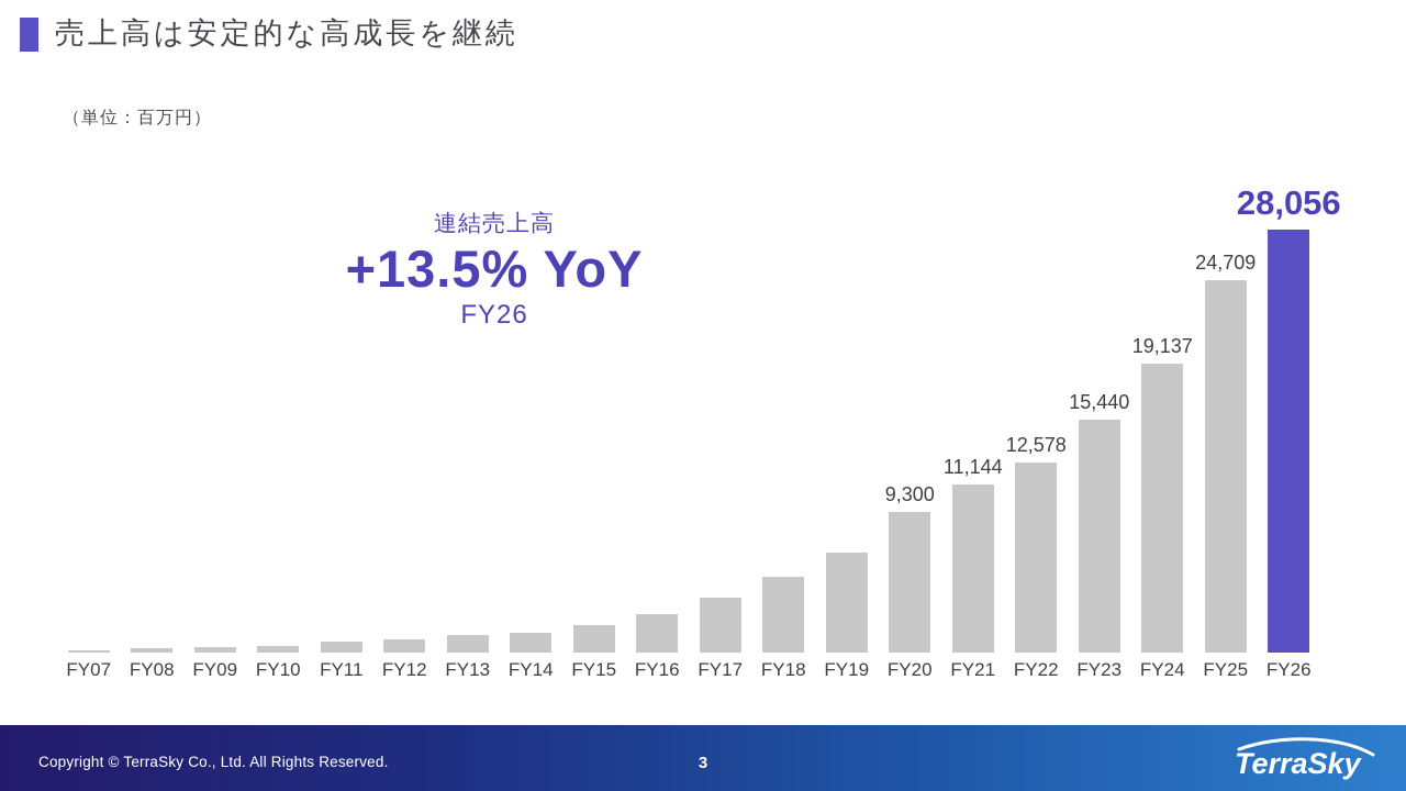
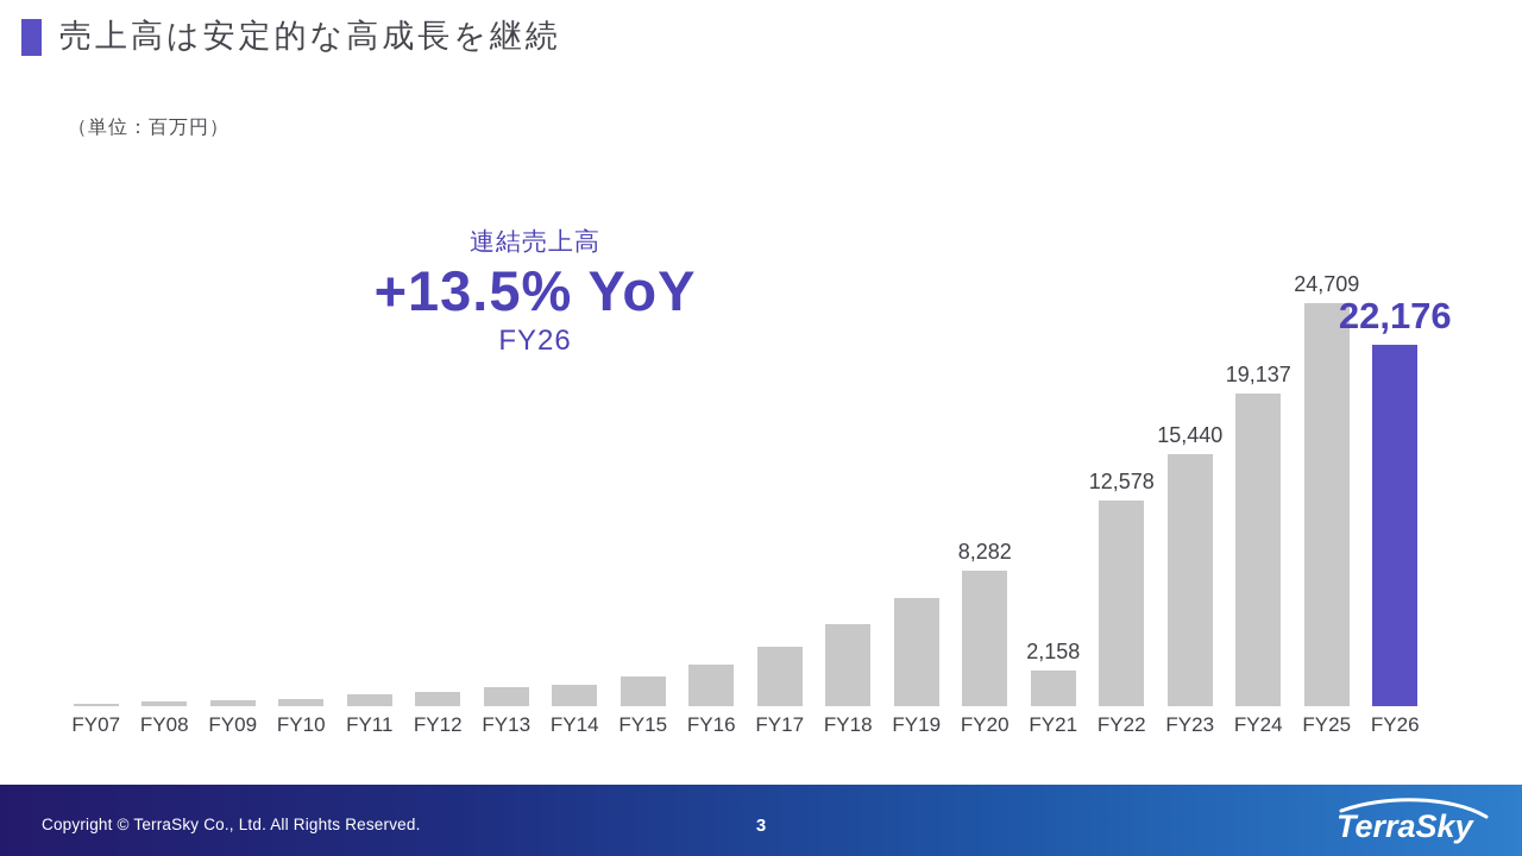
FY20: 9,300 -> 8,282
FY21: 11,144 -> 2,158
FY26: 28,056 -> 22,176
